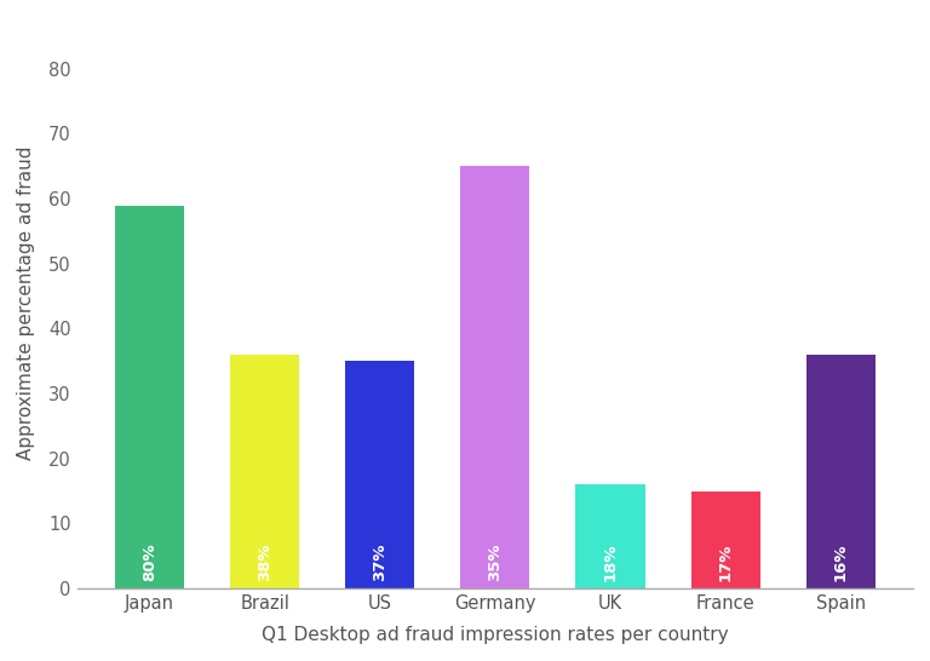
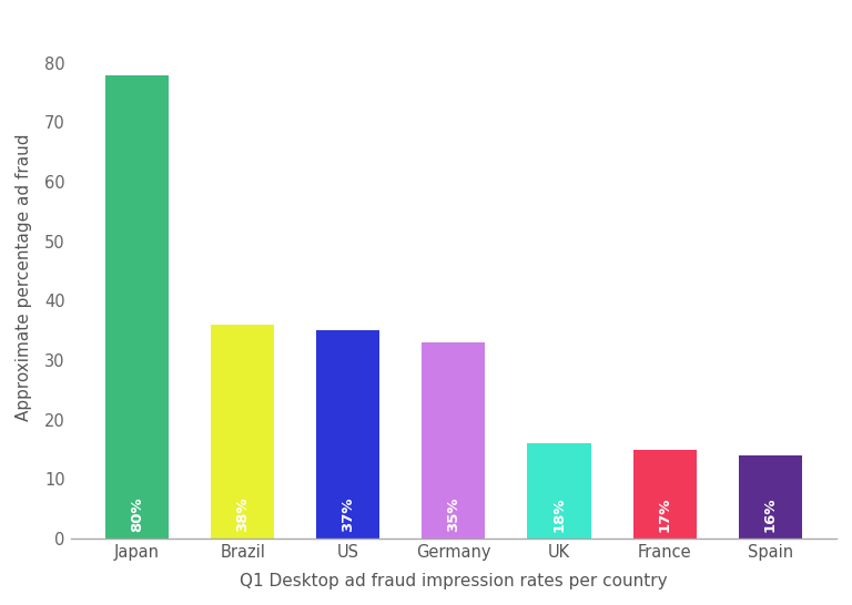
Japan: 59 -> 78
Germany: 65 -> 33
Spain: 36 -> 14
